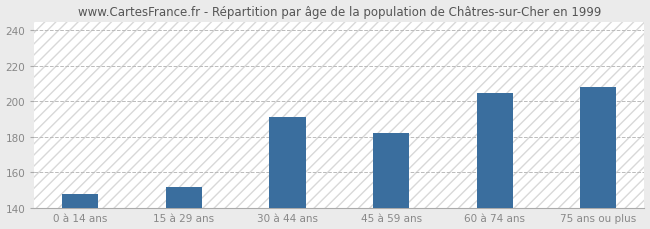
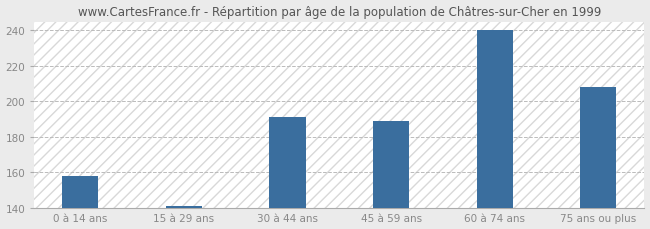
0 à 14 ans: 148 -> 158
15 à 29 ans: 152 -> 141
45 à 59 ans: 182 -> 189
60 à 74 ans: 205 -> 240
